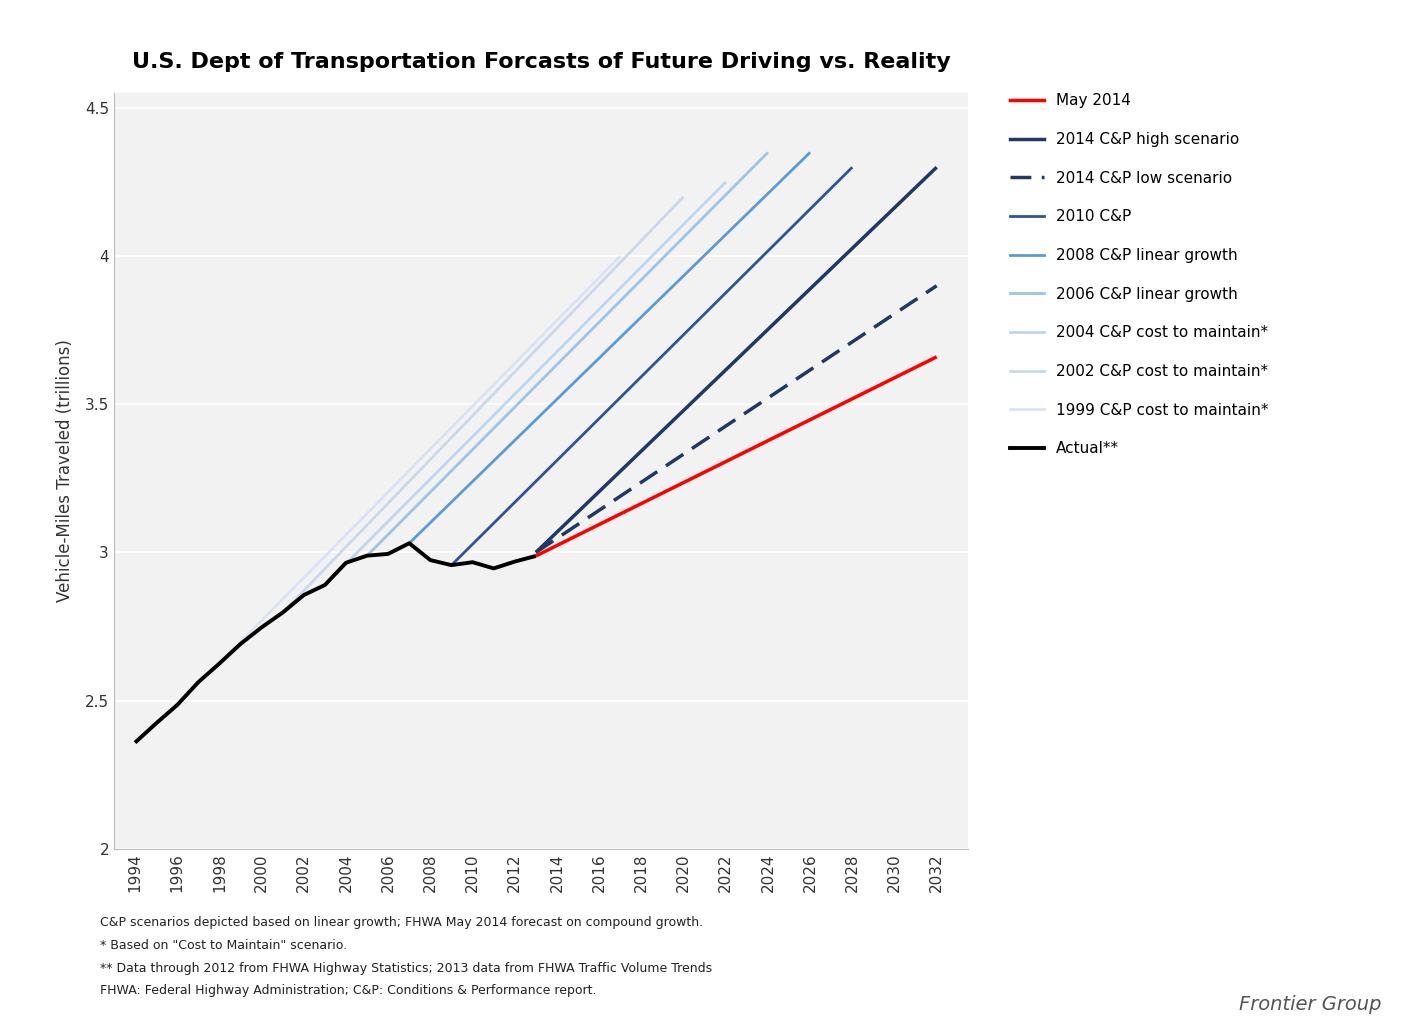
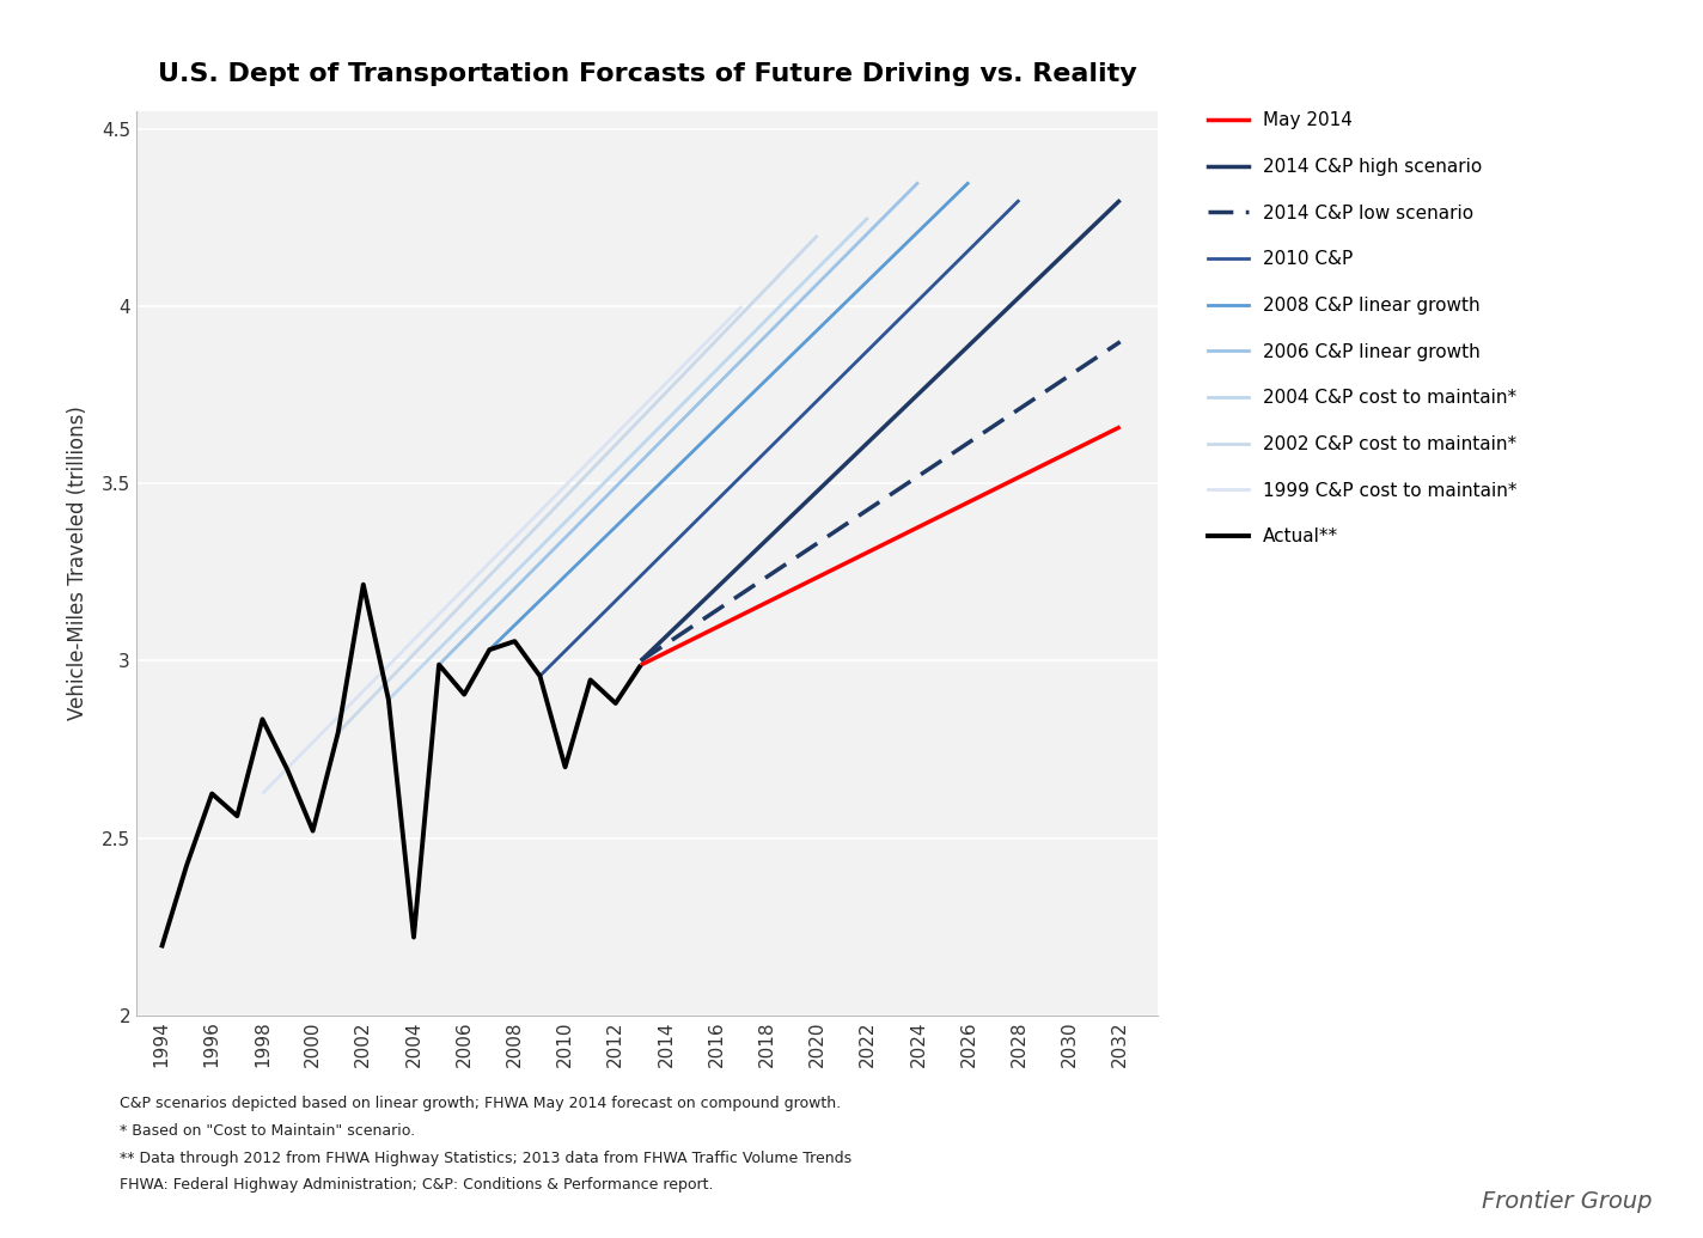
1994: 2.358 -> 2.190
1996: 2.485 -> 2.625
1998: 2.625 -> 2.835
2000: 2.747 -> 2.520
2002: 2.856 -> 3.215
2004: 2.965 -> 2.220
2006: 2.995 -> 2.905
2008: 2.974 -> 3.055
2010: 2.967 -> 2.700
2012: 2.969 -> 2.880
